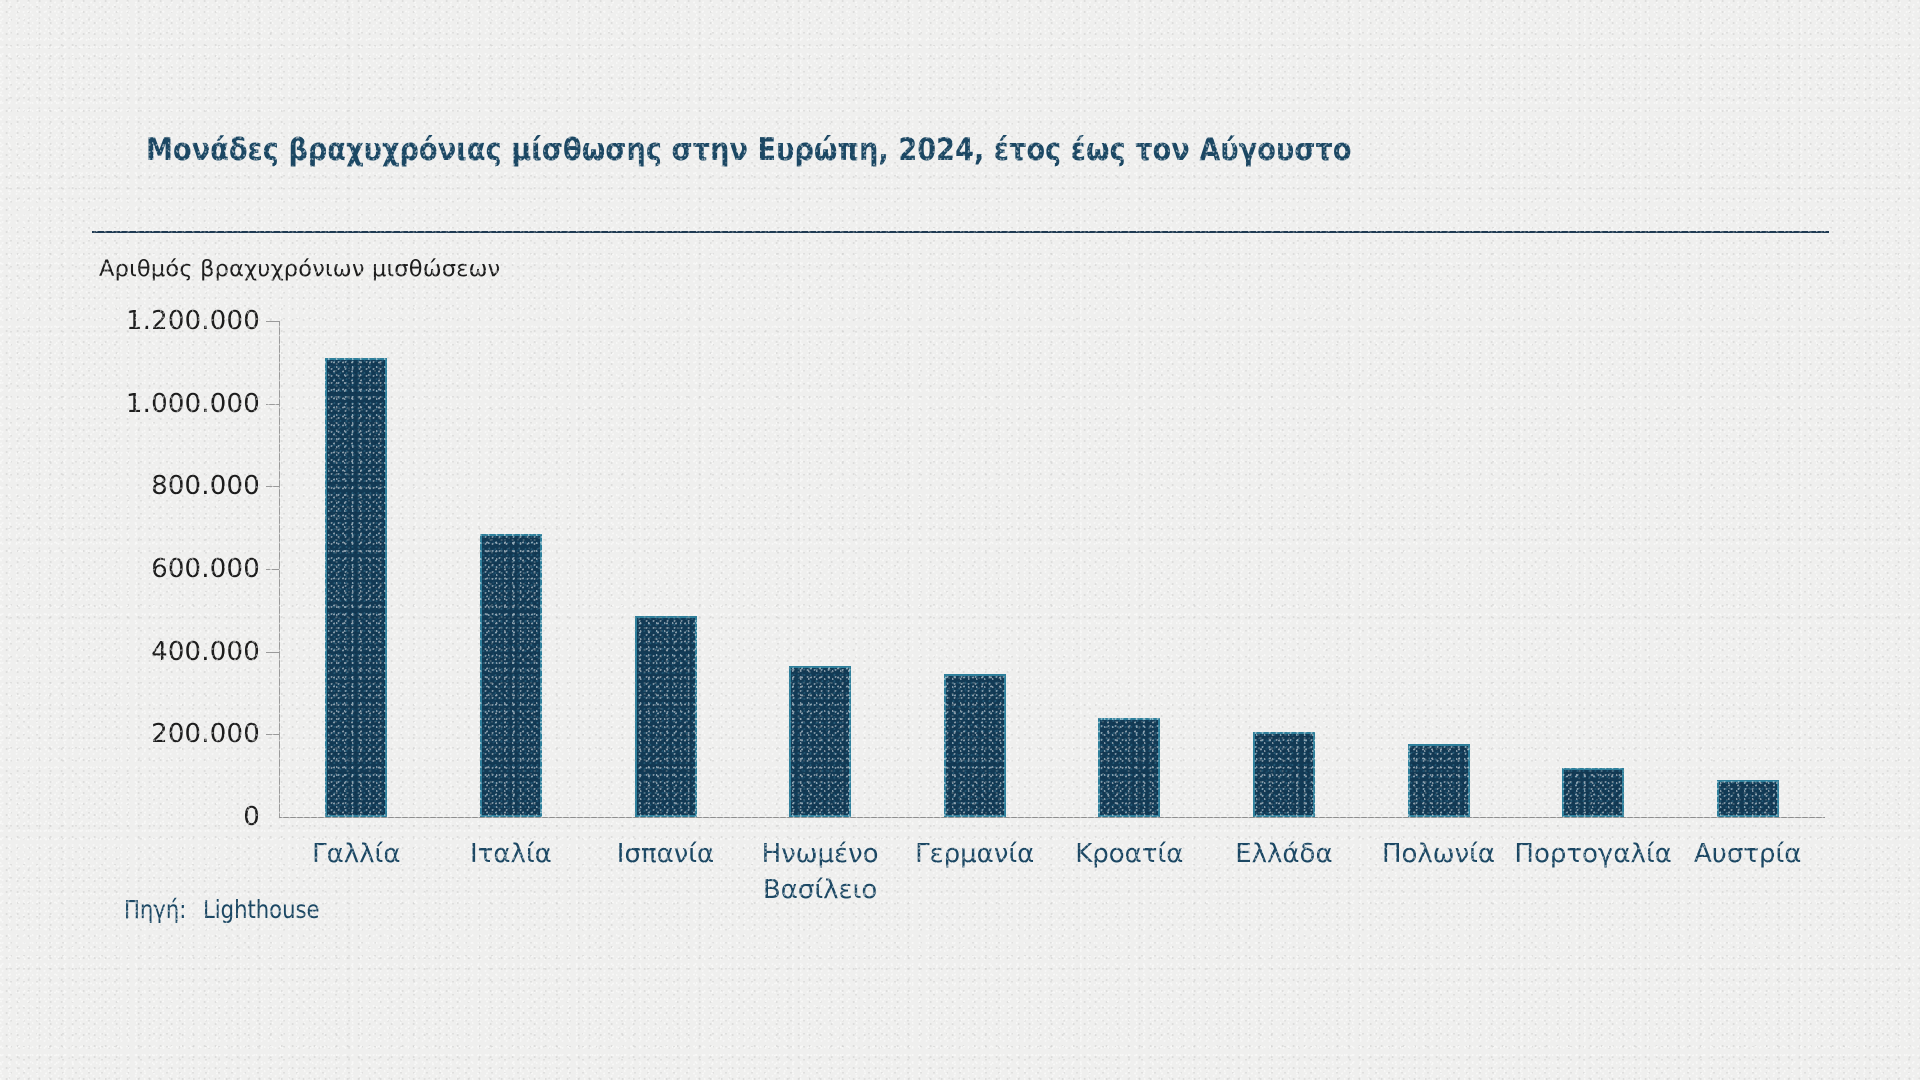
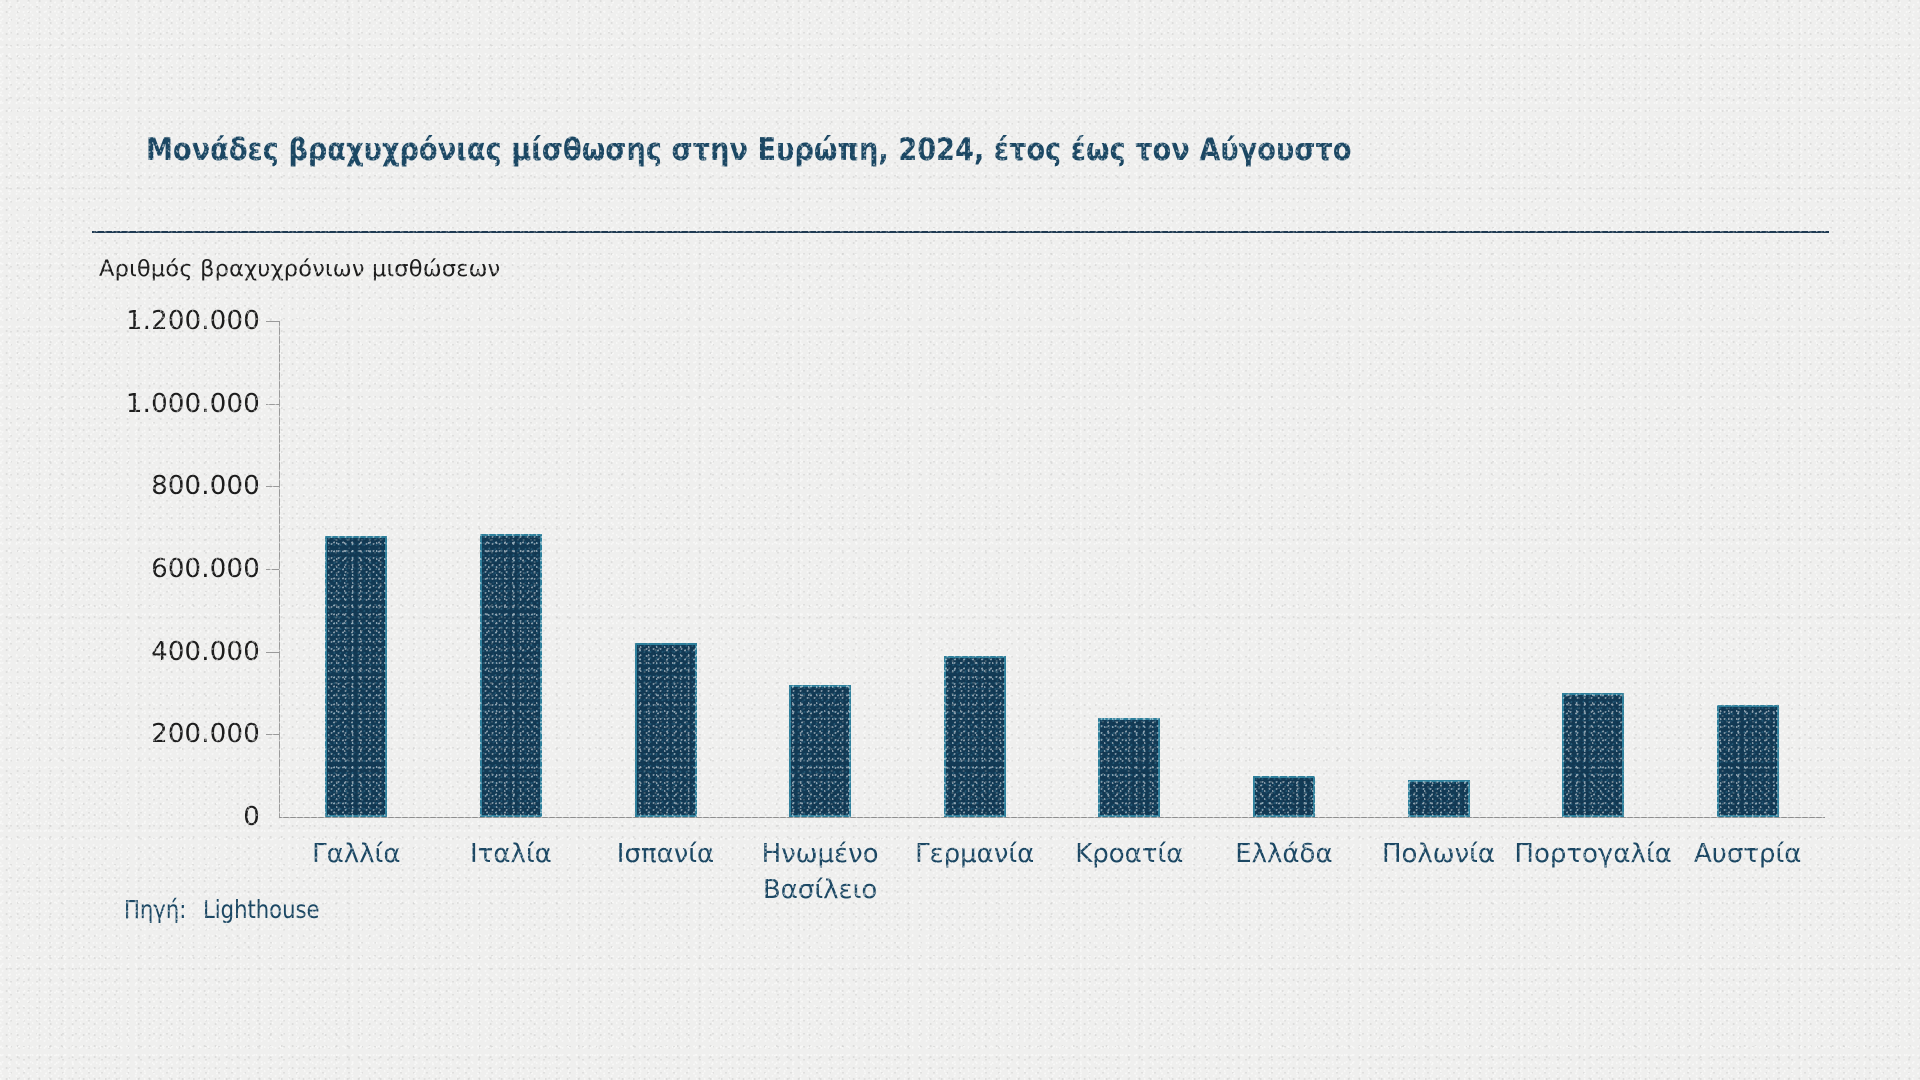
Γαλλία: 1110000 -> 680000
Ισπανία: 490000 -> 420000
Ηνωμένο Βασίλειο: 360000 -> 320000
Γερμανία: 350000 -> 390000
Ελλάδα: 210000 -> 100000
Πολωνία: 180000 -> 90000
Πορτογαλία: 120000 -> 300000
Αυστρία: 90000 -> 270000
